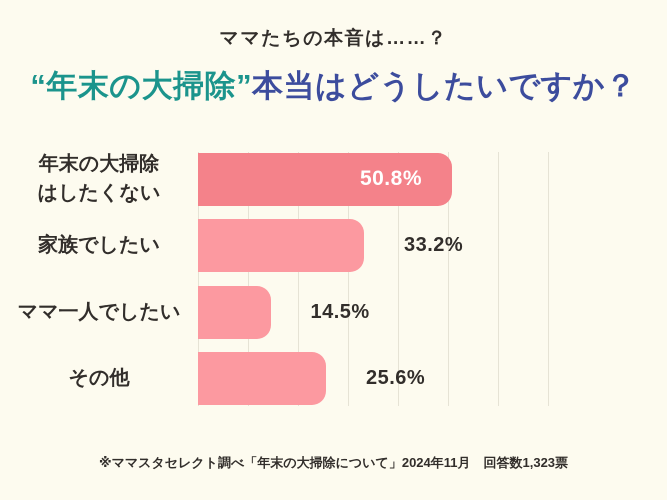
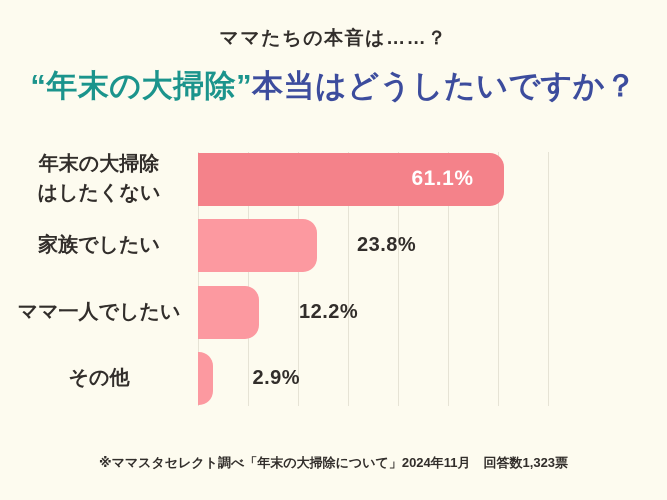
年末の大掃除 はしたくない: 50.8% -> 61.1%
家族でしたい: 33.2% -> 23.8%
ママ一人でしたい: 14.5% -> 12.2%
その他: 25.6% -> 2.9%
